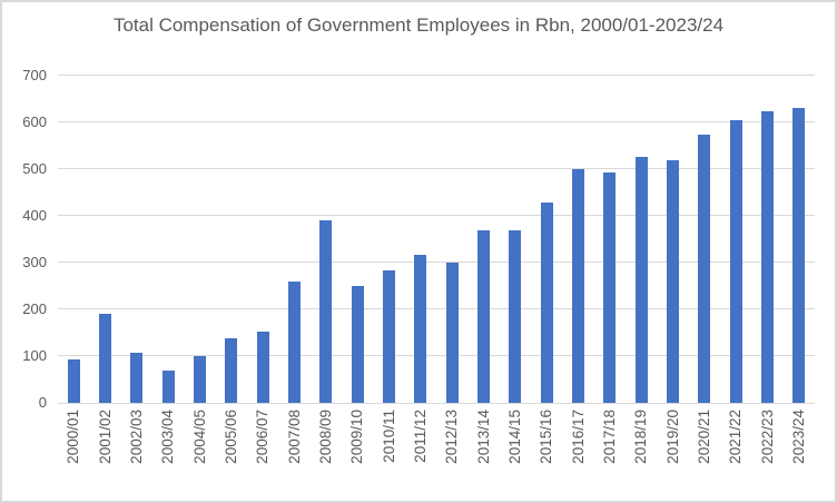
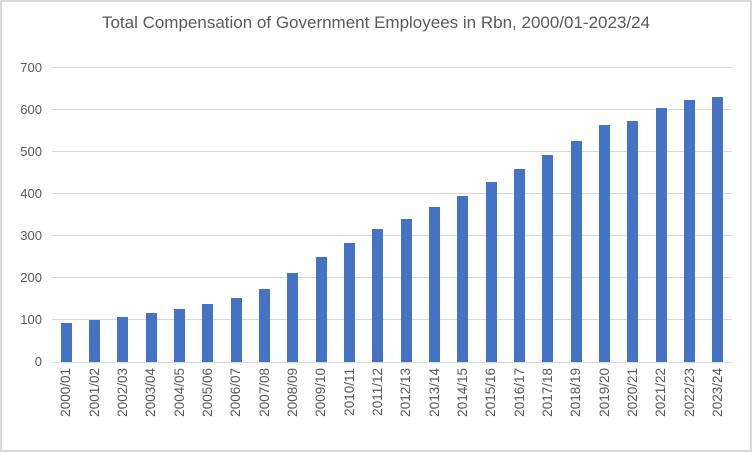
2001/02: 190 -> 100
2003/04: 70 -> 120
2004/05: 100 -> 130
2007/08: 260 -> 170
2008/09: 390 -> 210
2012/13: 300 -> 340
2014/15: 370 -> 400
2016/17: 500 -> 460
2019/20: 520 -> 560
